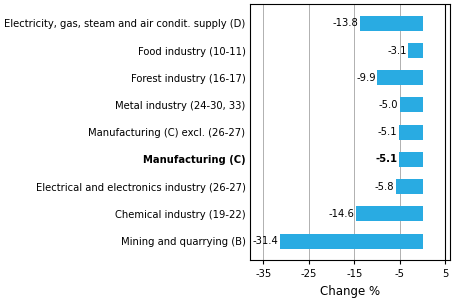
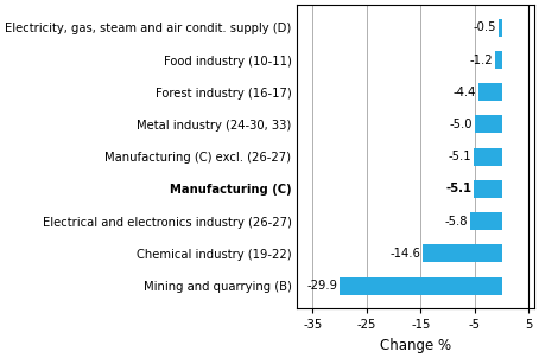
Electricity, gas, steam and air condit. supply (D): -13.8 -> -0.5
Food industry (10-11): -3.1 -> -1.2
Forest industry (16-17): -9.9 -> -4.4
Mining and quarrying (B): -31.4 -> -29.9
